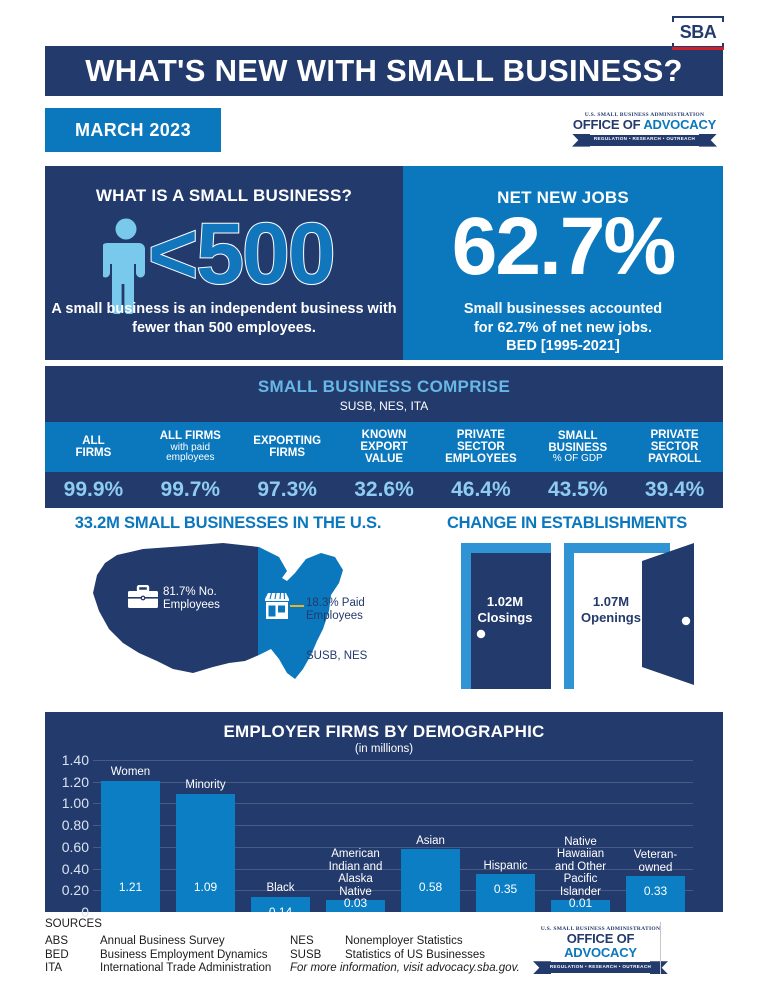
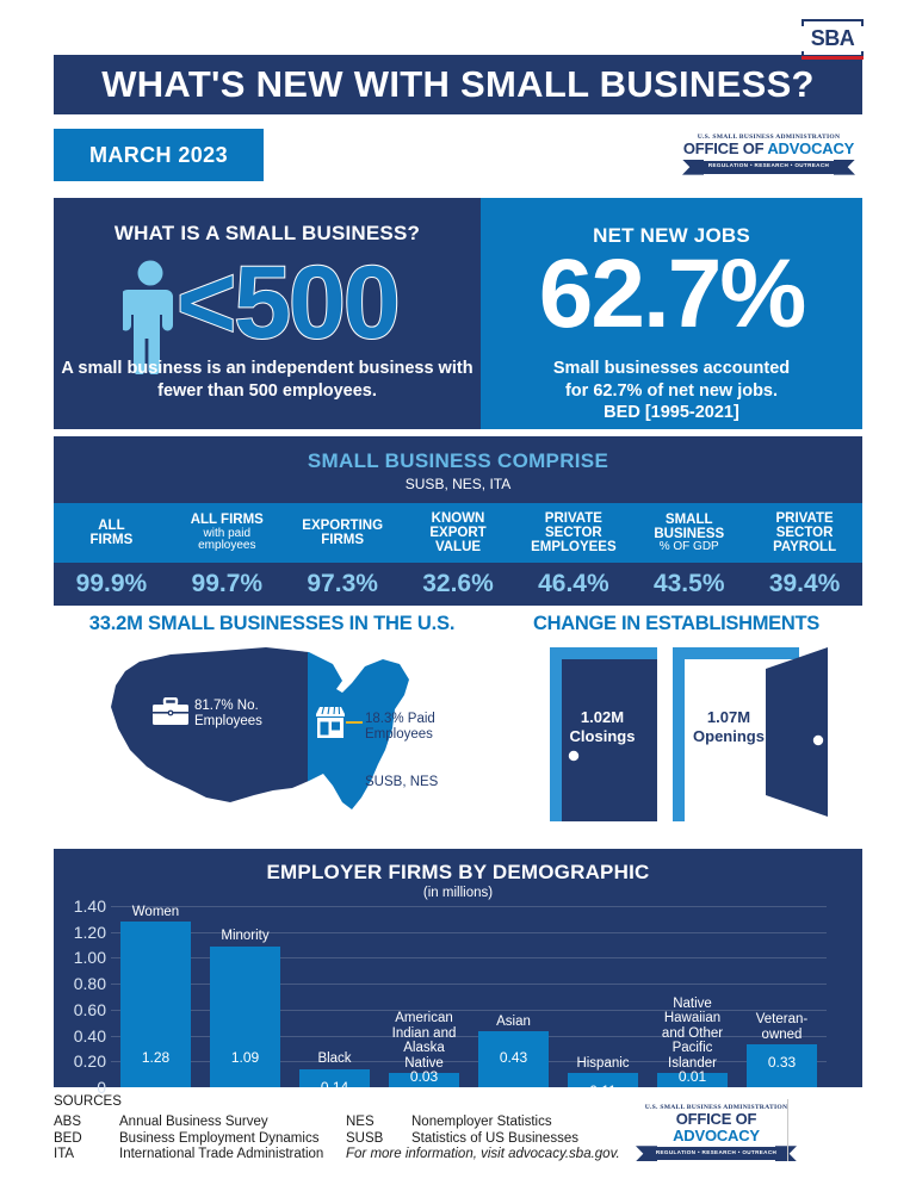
Women: 1.21 -> 1.28
Asian: 0.58 -> 0.43
Hispanic: 0.35 -> 0.11
